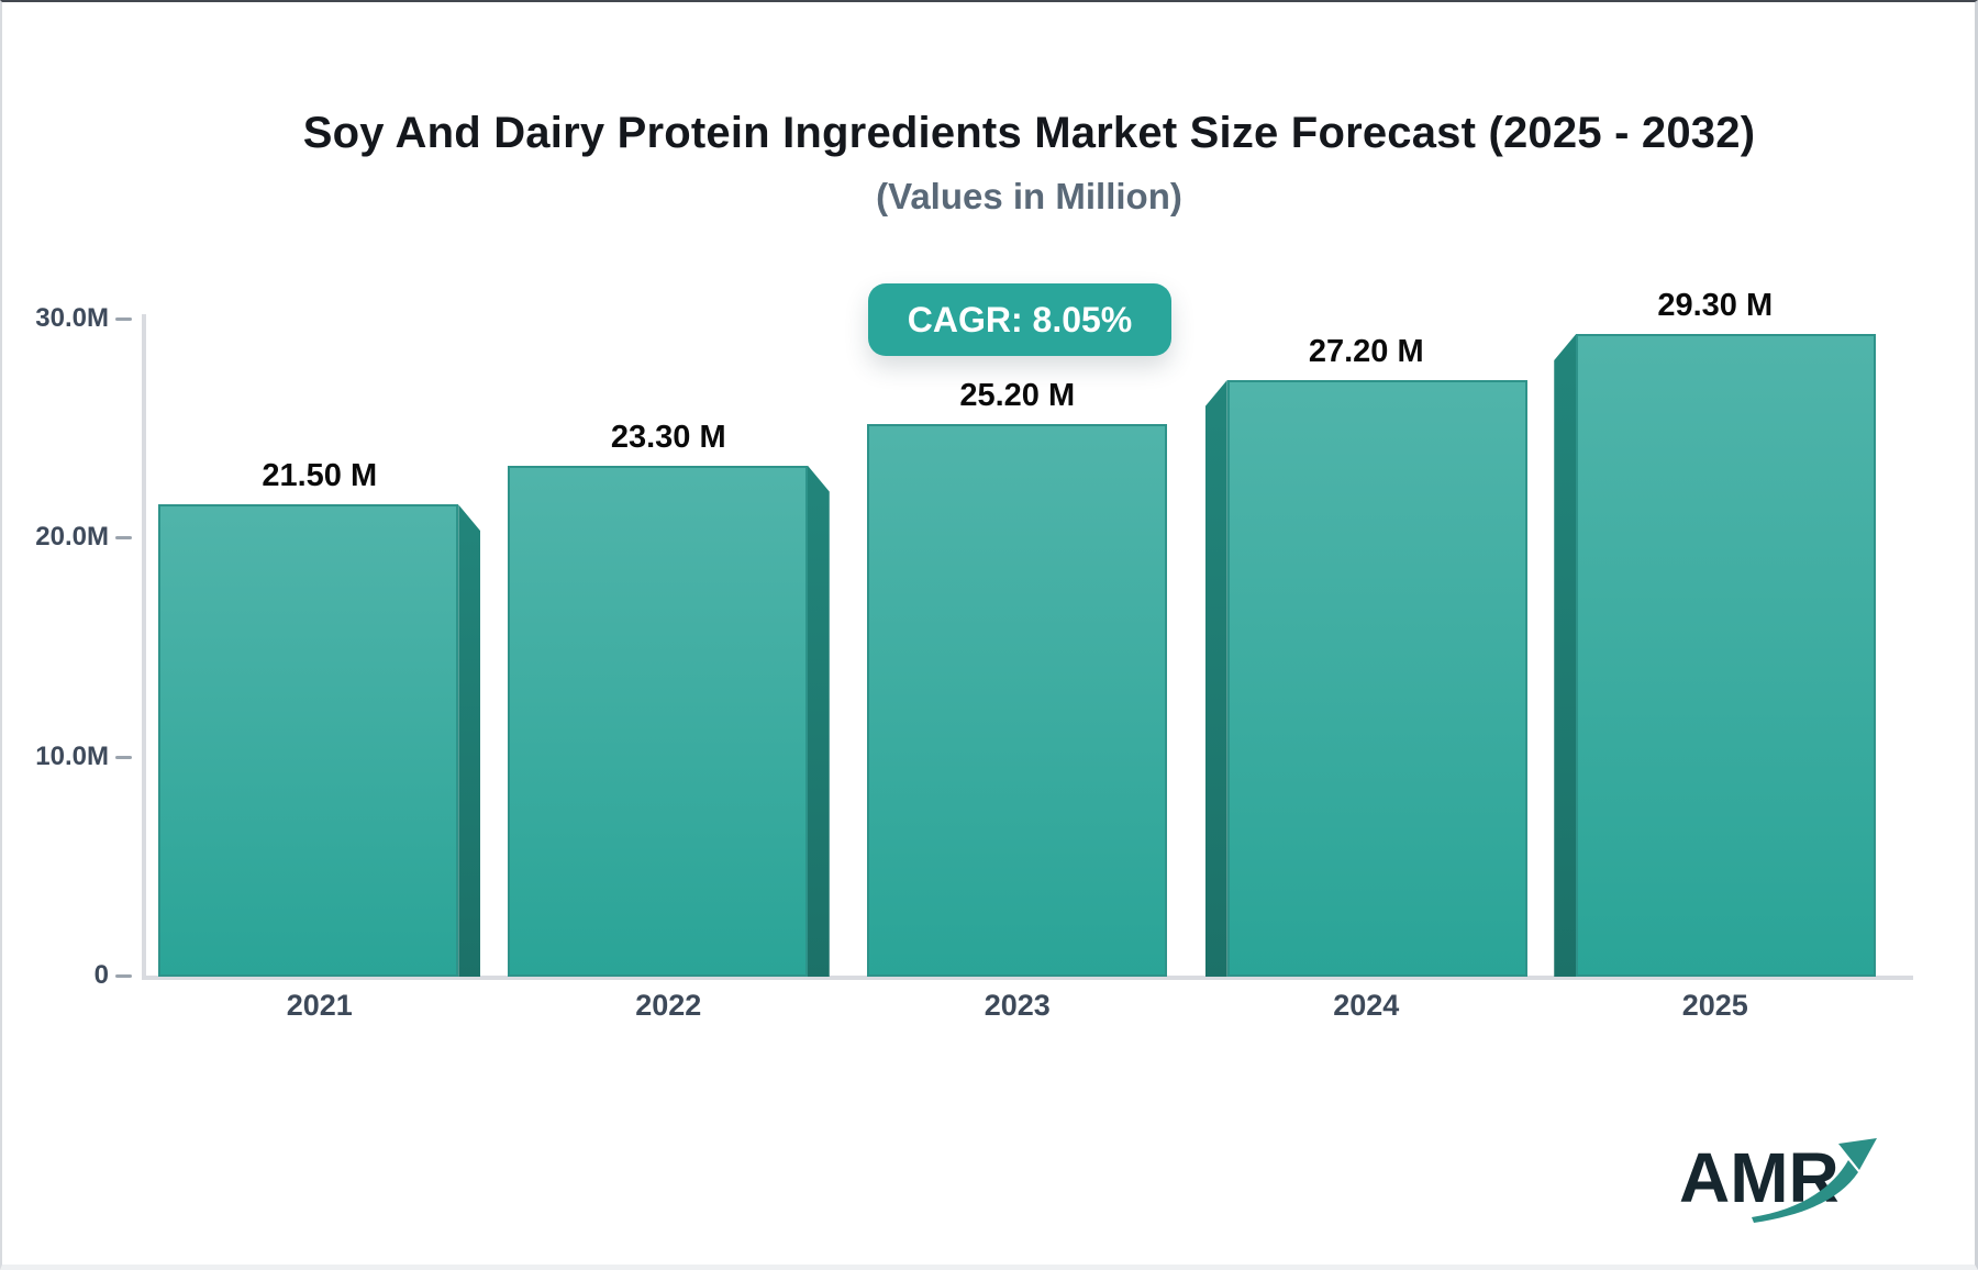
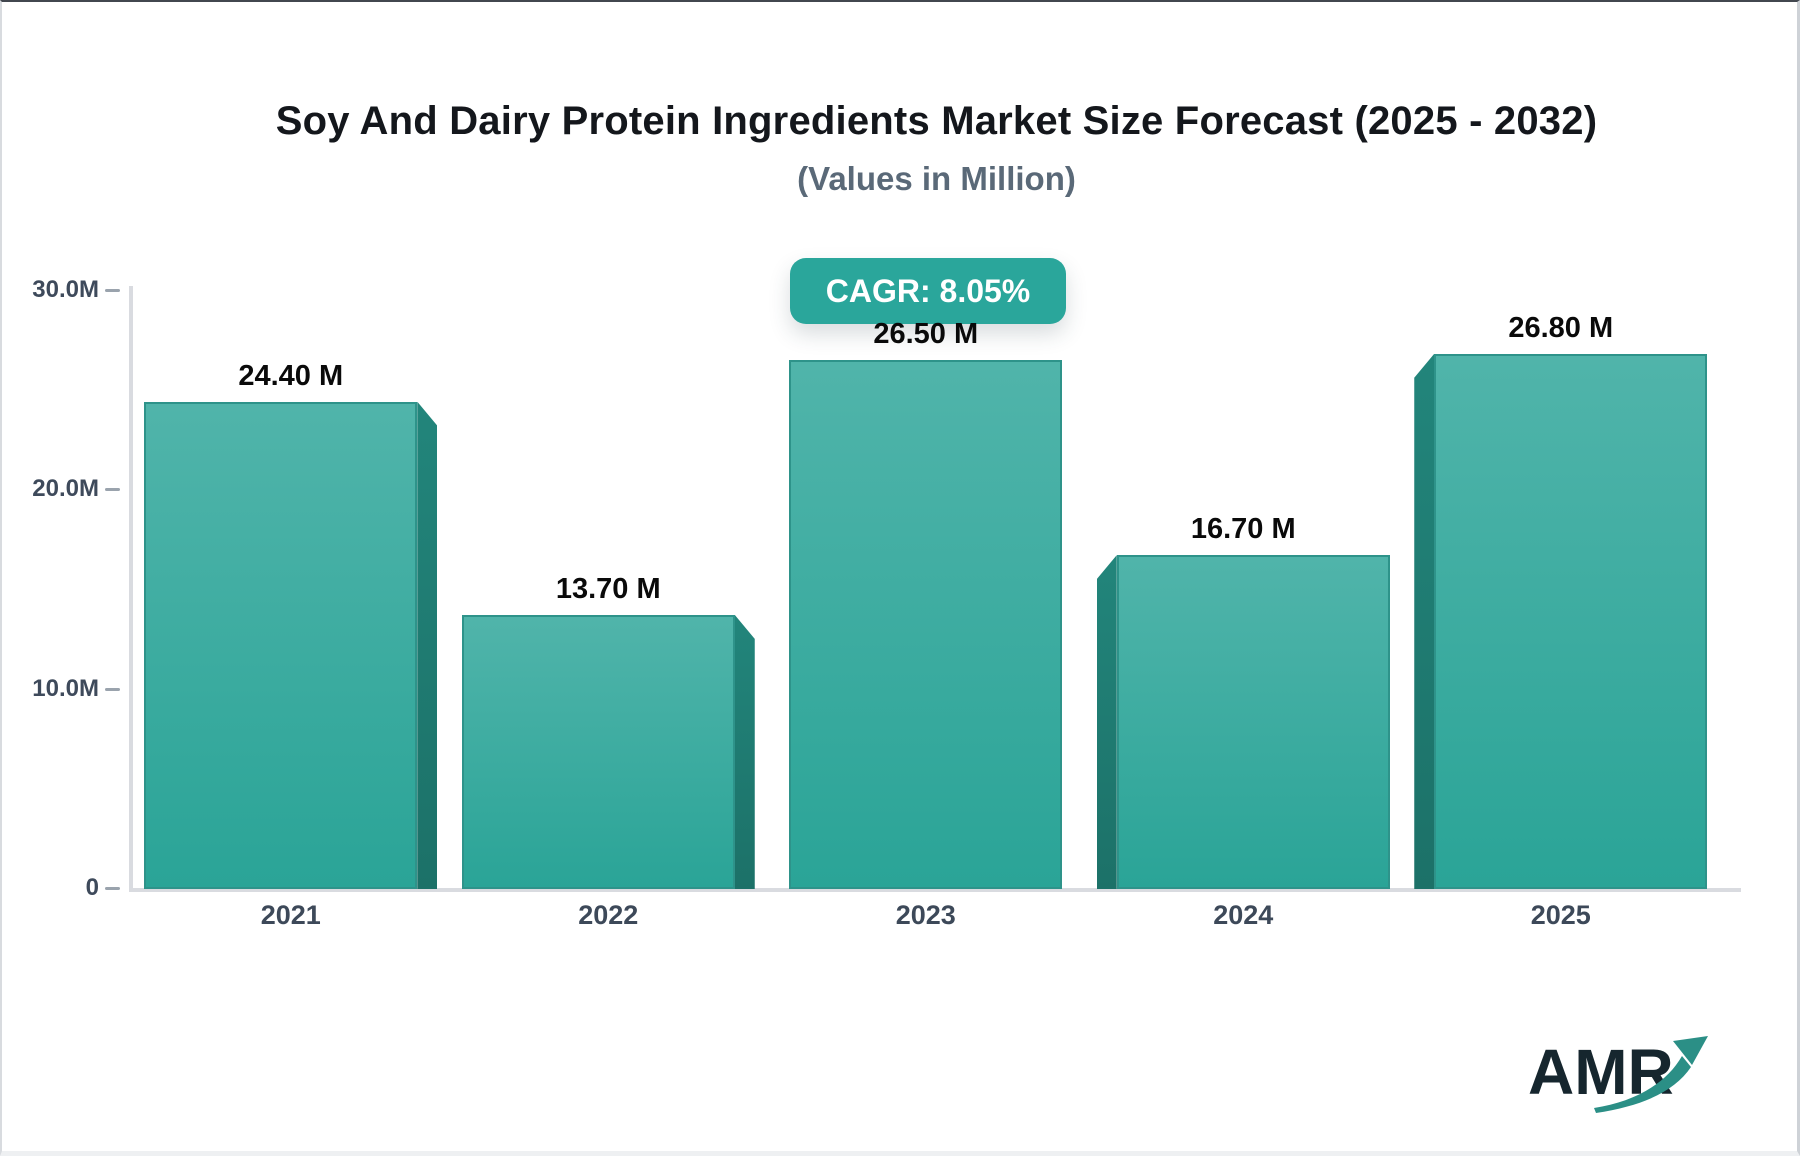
2021: 21.50 -> 24.40
2022: 23.30 -> 13.70
2023: 25.20 -> 26.50
2024: 27.20 -> 16.70
2025: 29.30 -> 26.80
